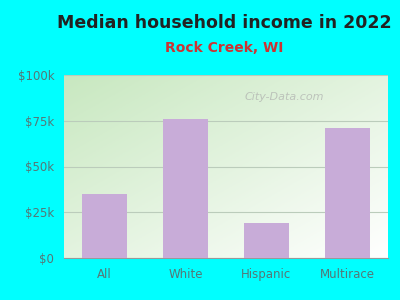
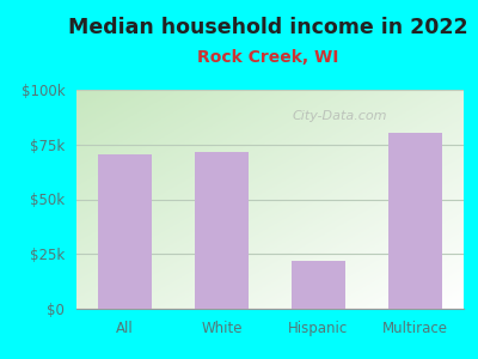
All: $35k -> $70k
White: $76k -> $72k
Hispanic: $19k -> $22k
Multirace: $71k -> $80k
